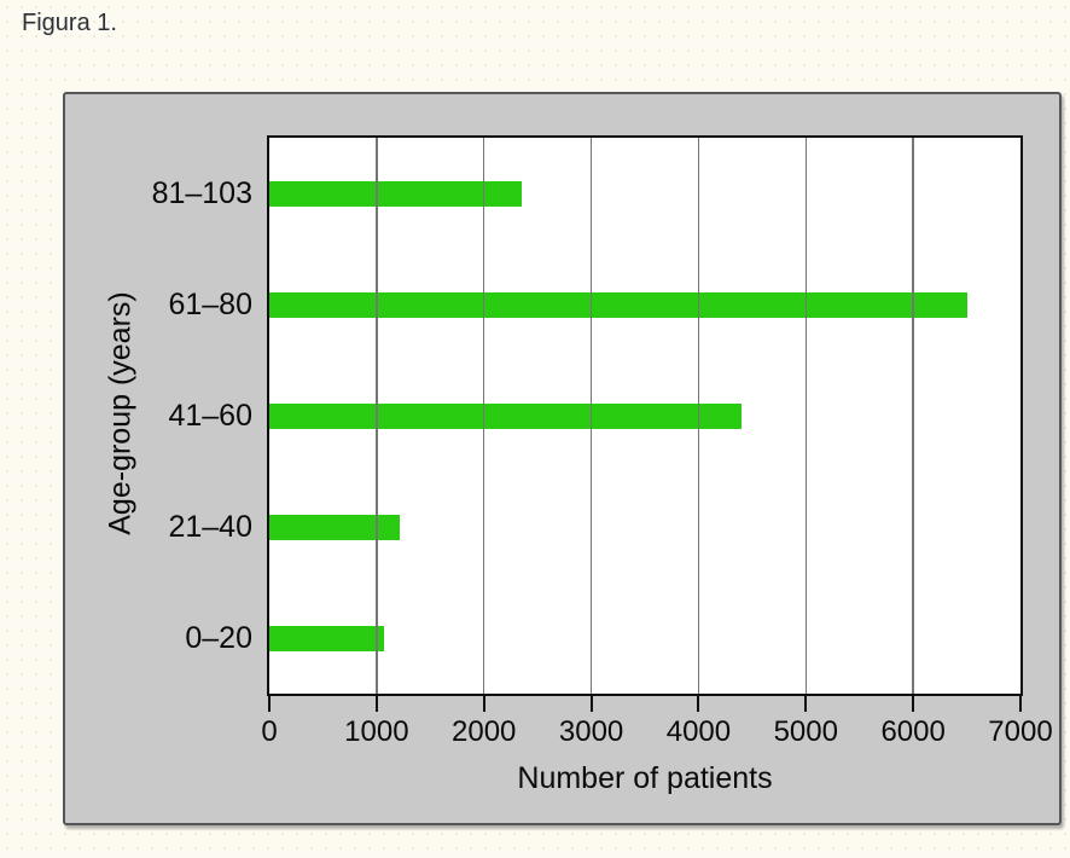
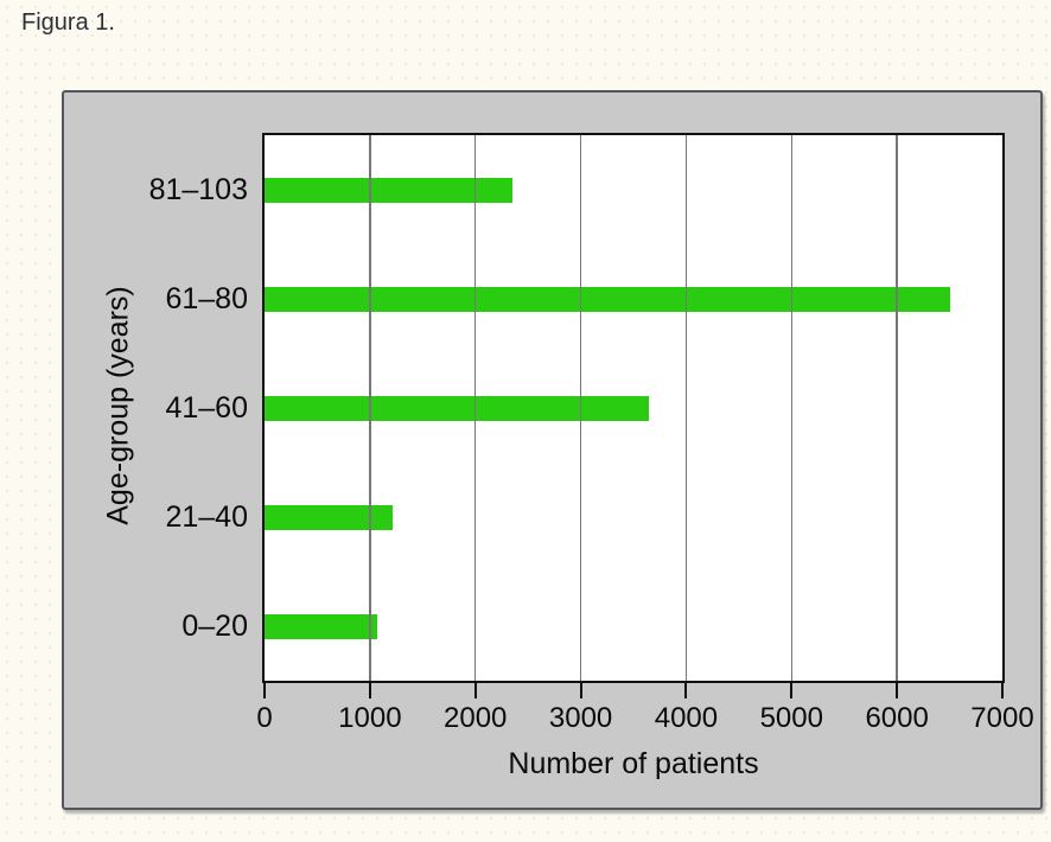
41–60: 4400 -> 3600
